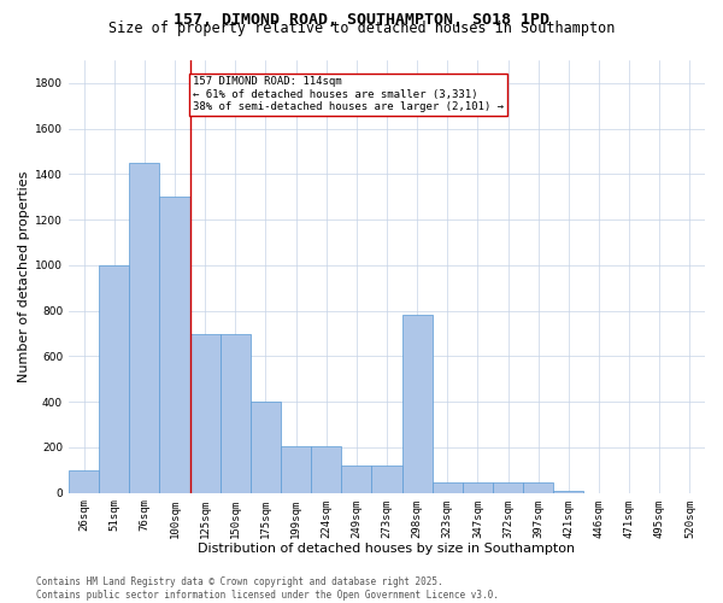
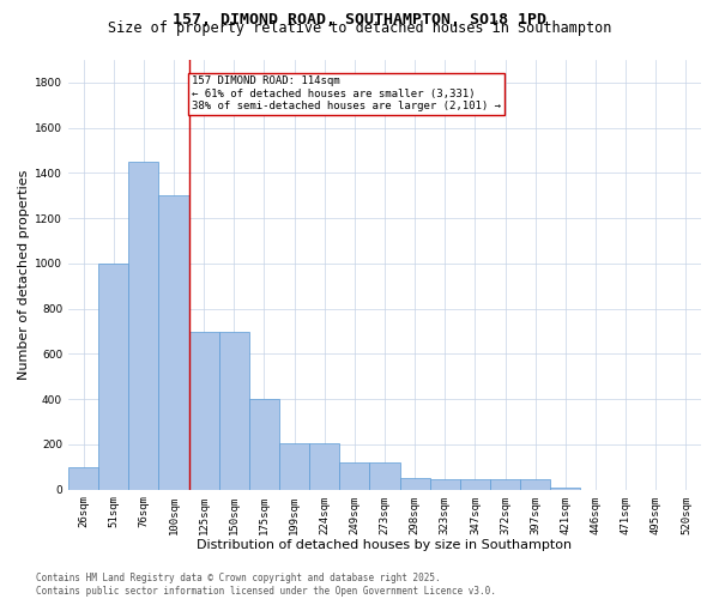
298sqm: 780 -> 50
